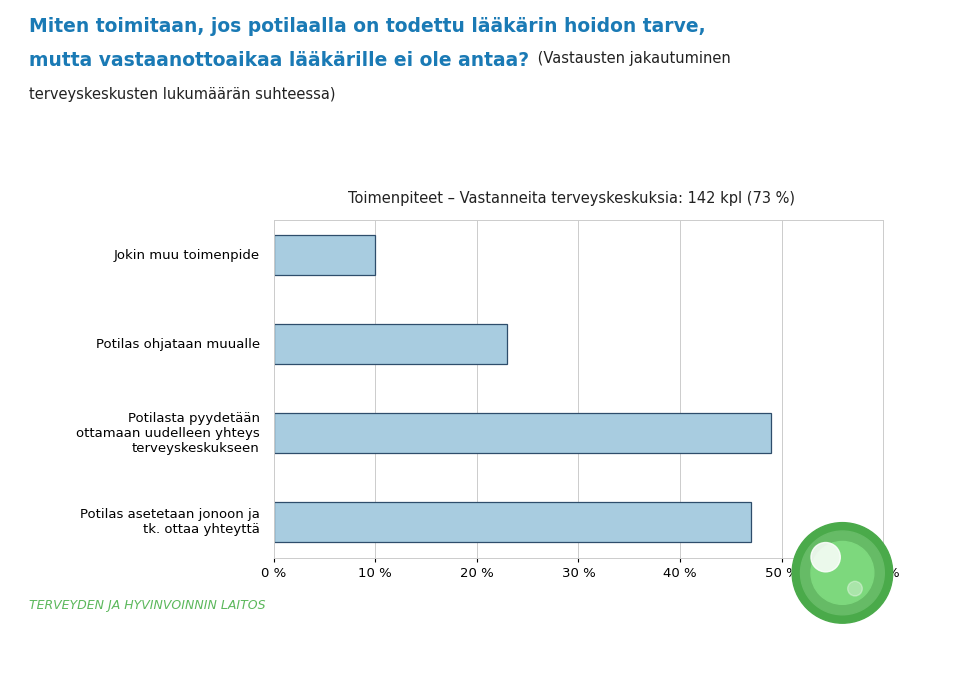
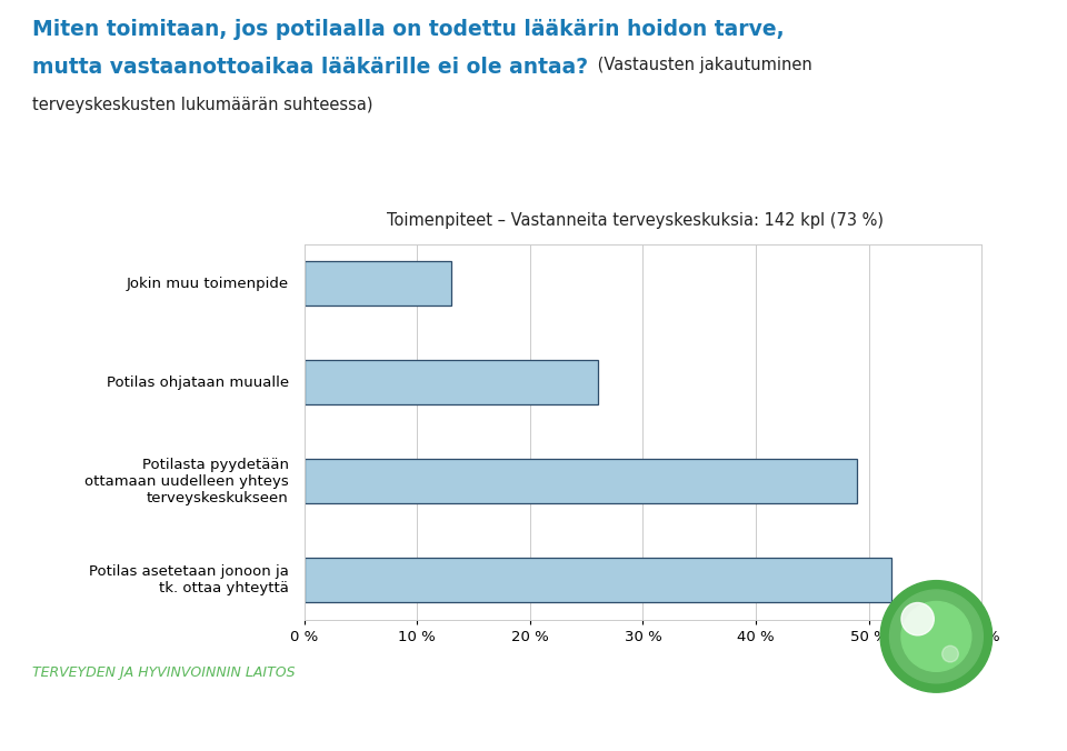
Jokin muu toimenpide: 10 % -> 13 %
Potilas ohjataan muualle: 23 % -> 26 %
Potilas asetetaan jonoon ja tk. ottaa yhteyttä: 47 % -> 52 %
